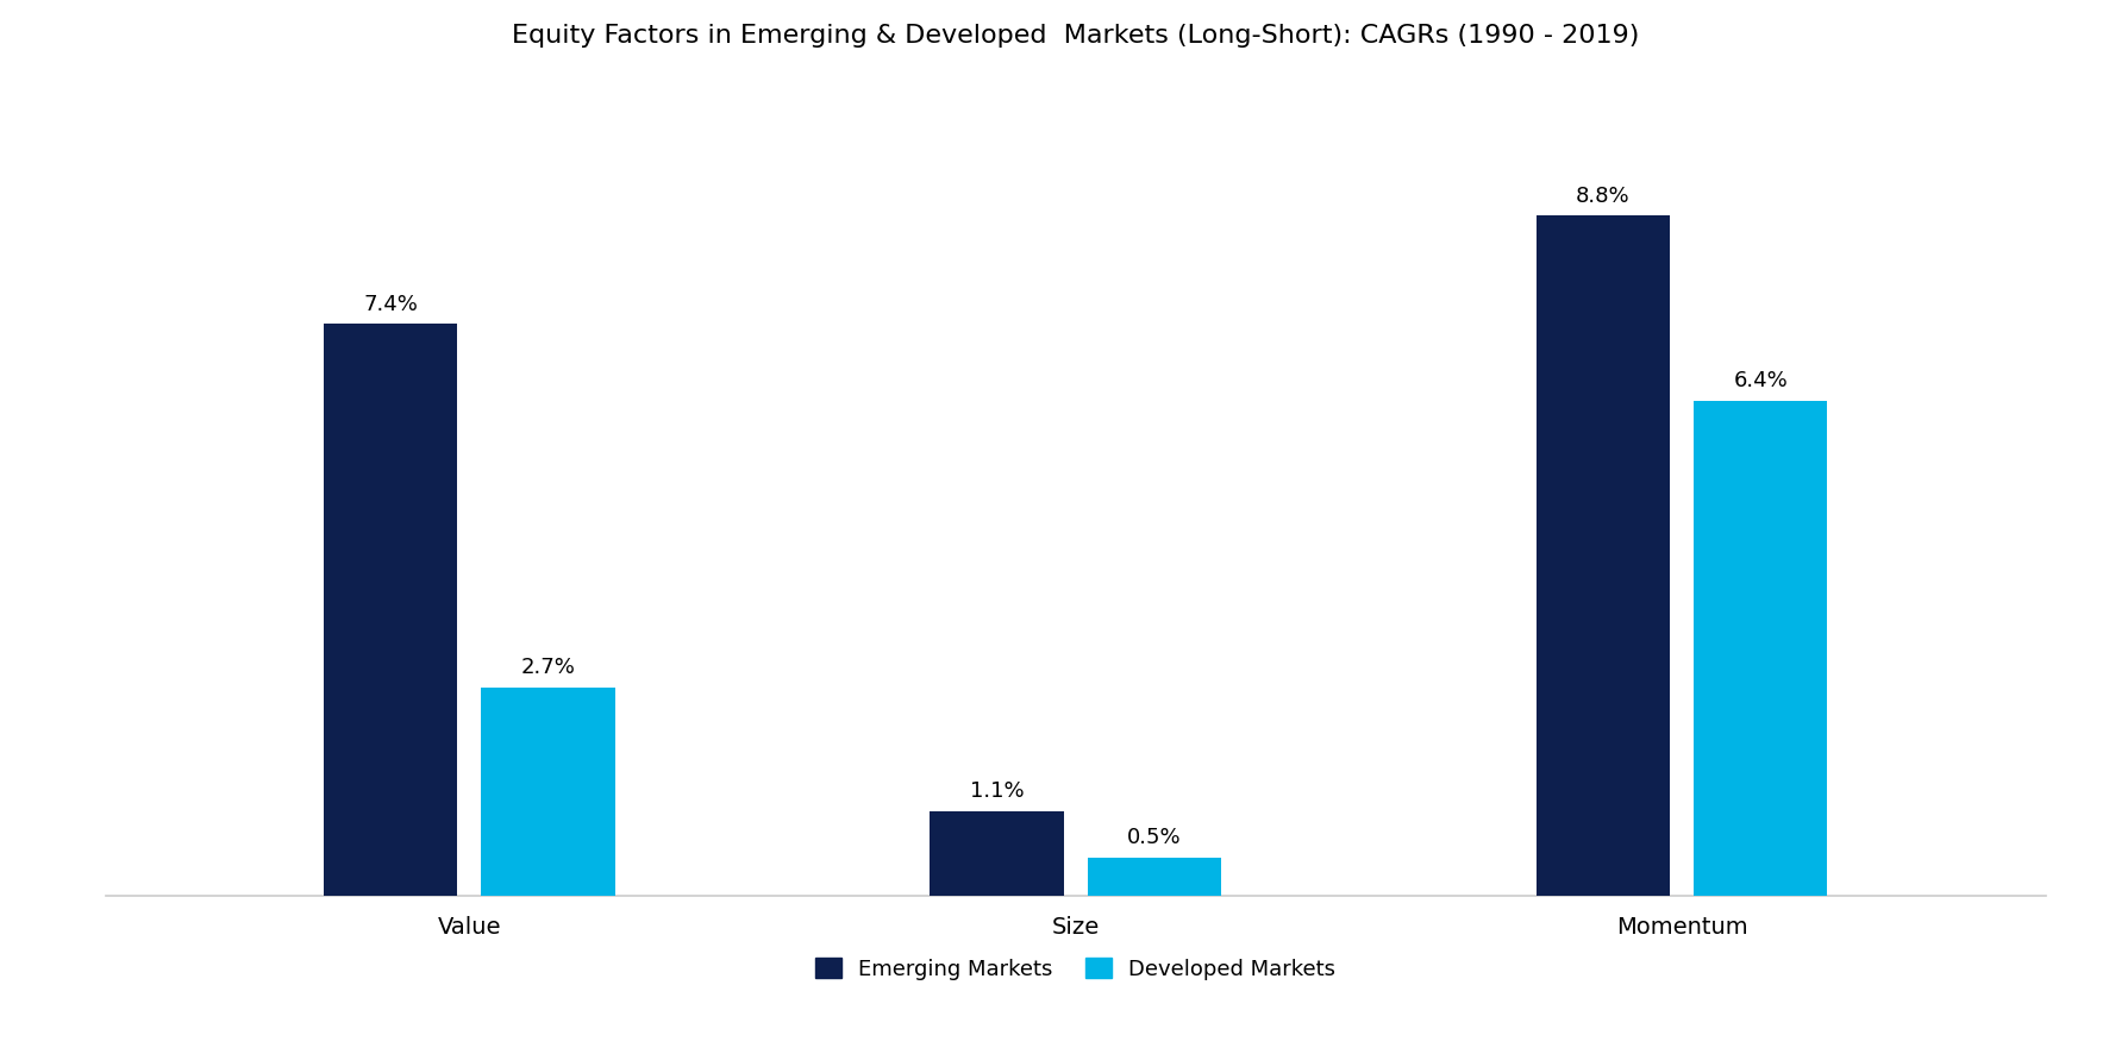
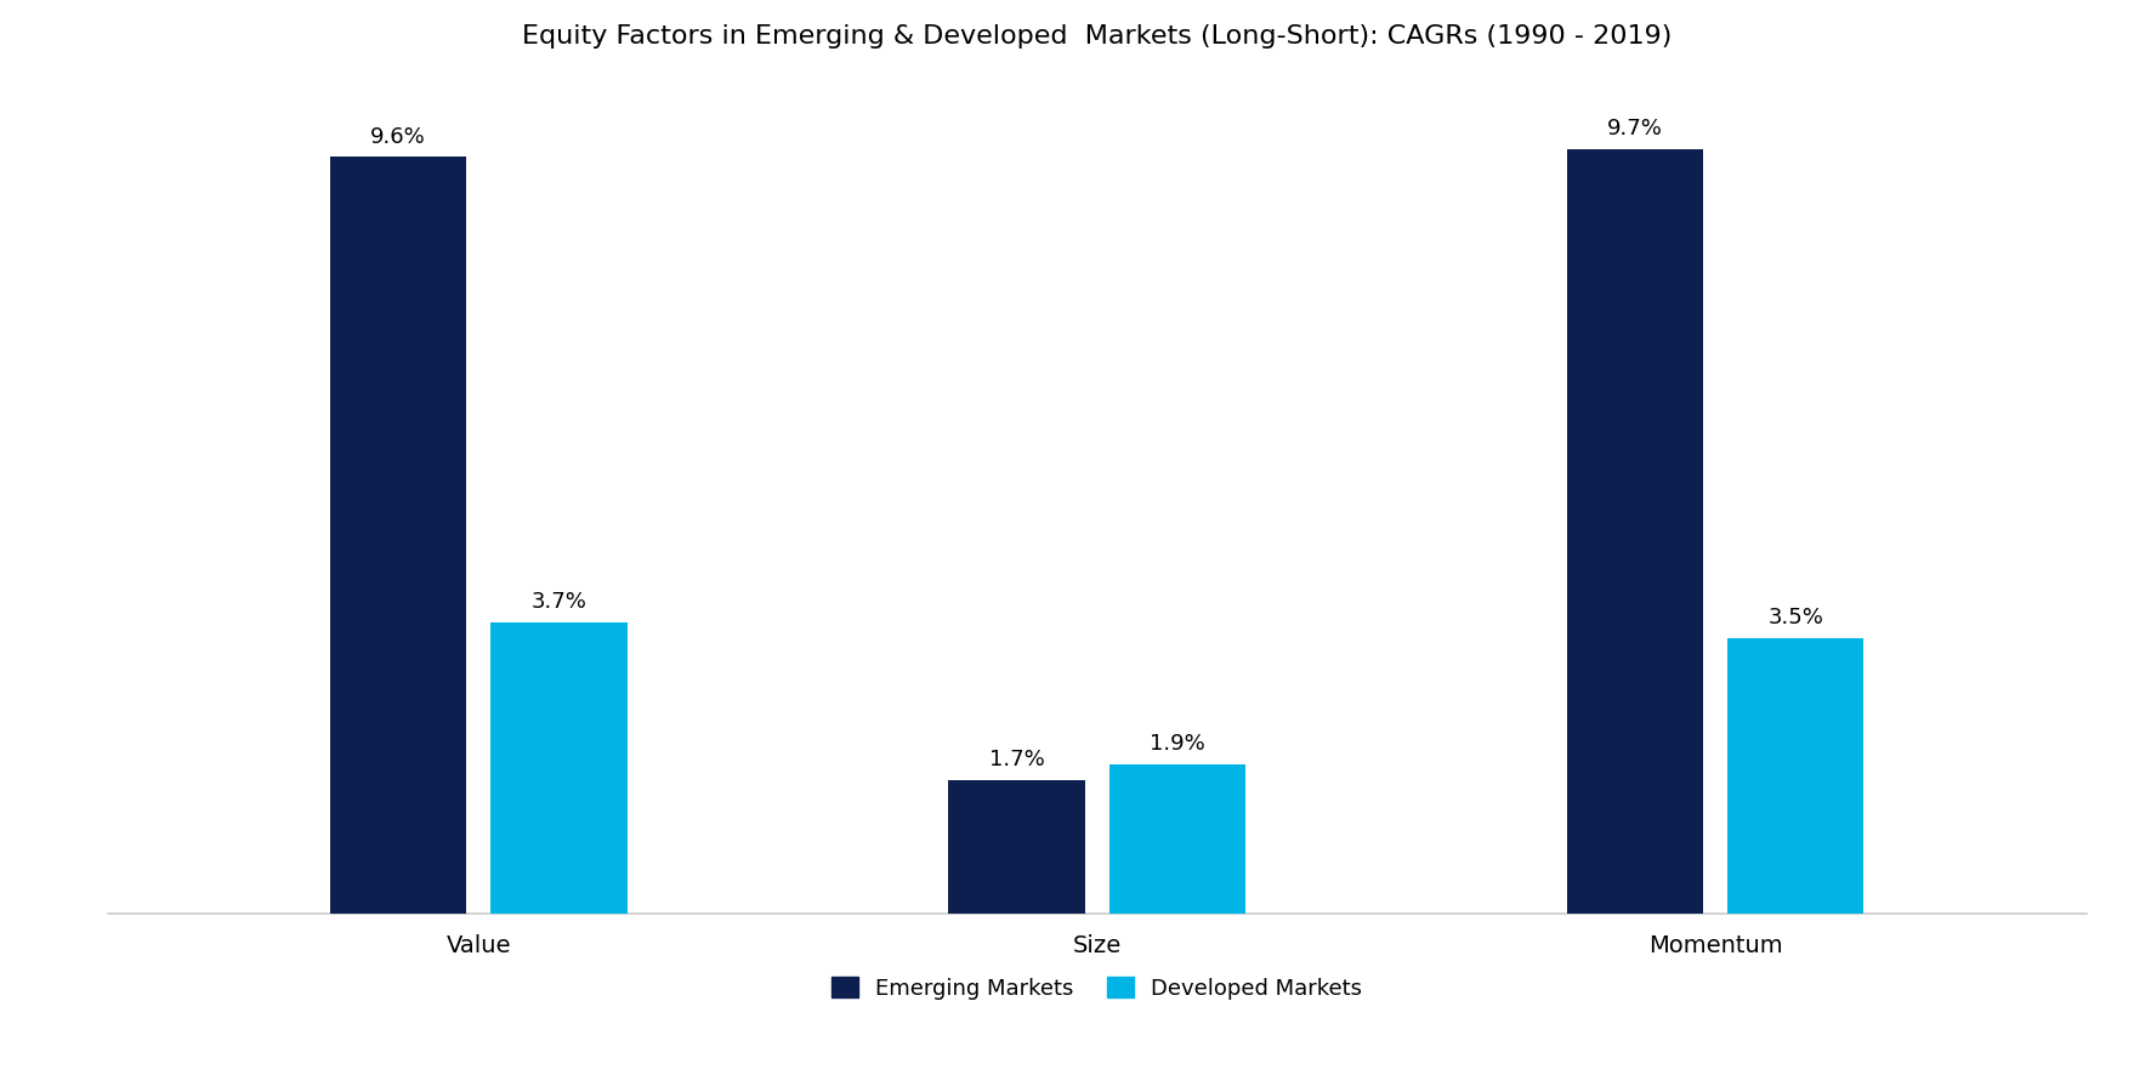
Emerging Markets/Value: 7.4% -> 9.6%
Developed Markets/Value: 2.7% -> 3.7%
Emerging Markets/Size: 1.1% -> 1.7%
Developed Markets/Size: 0.5% -> 1.9%
Emerging Markets/Momentum: 8.8% -> 9.7%
Developed Markets/Momentum: 6.4% -> 3.5%
